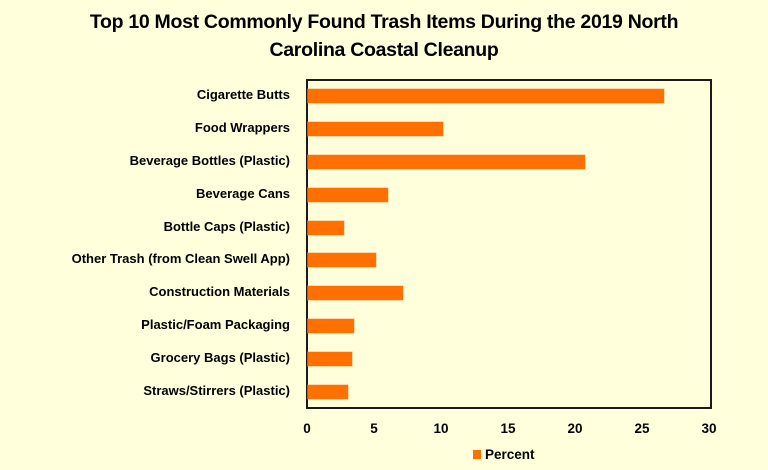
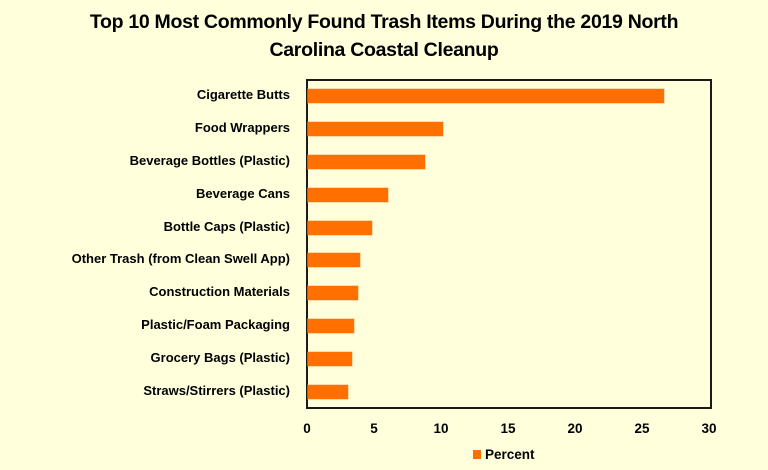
Beverage Bottles (Plastic): 20.7 -> 8.7
Bottle Caps (Plastic): 2.7 -> 4.8
Other Trash (from Clean Swell App): 5.1 -> 3.9
Construction Materials: 7.1 -> 3.7
